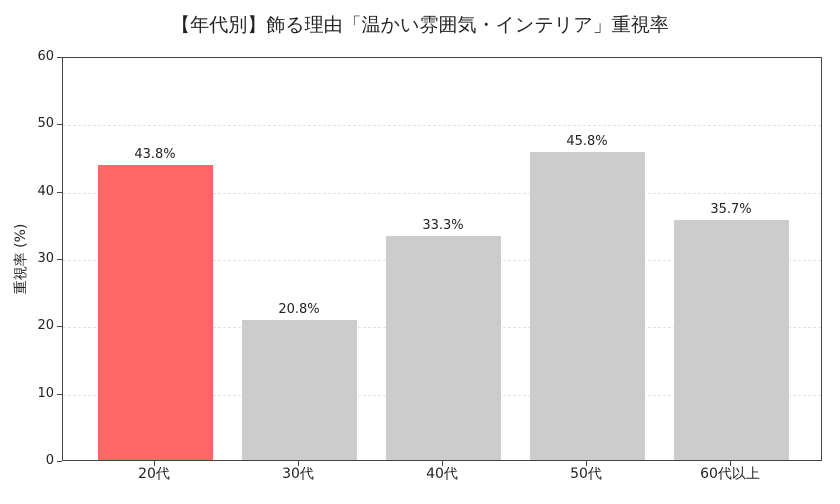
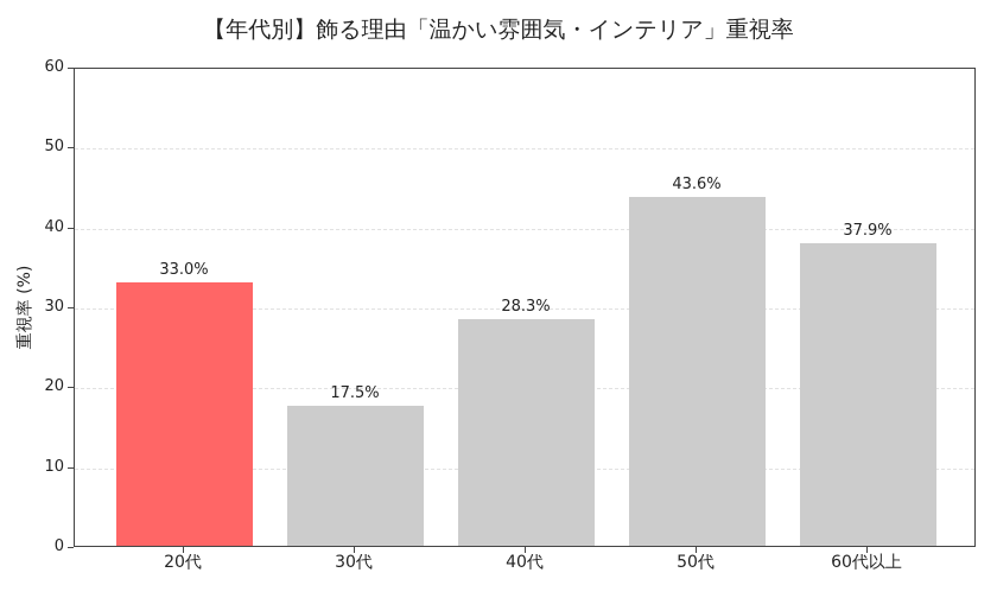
20代: 43.8% -> 33.0%
30代: 20.8% -> 17.5%
40代: 33.3% -> 28.3%
50代: 45.8% -> 43.6%
60代以上: 35.7% -> 37.9%
